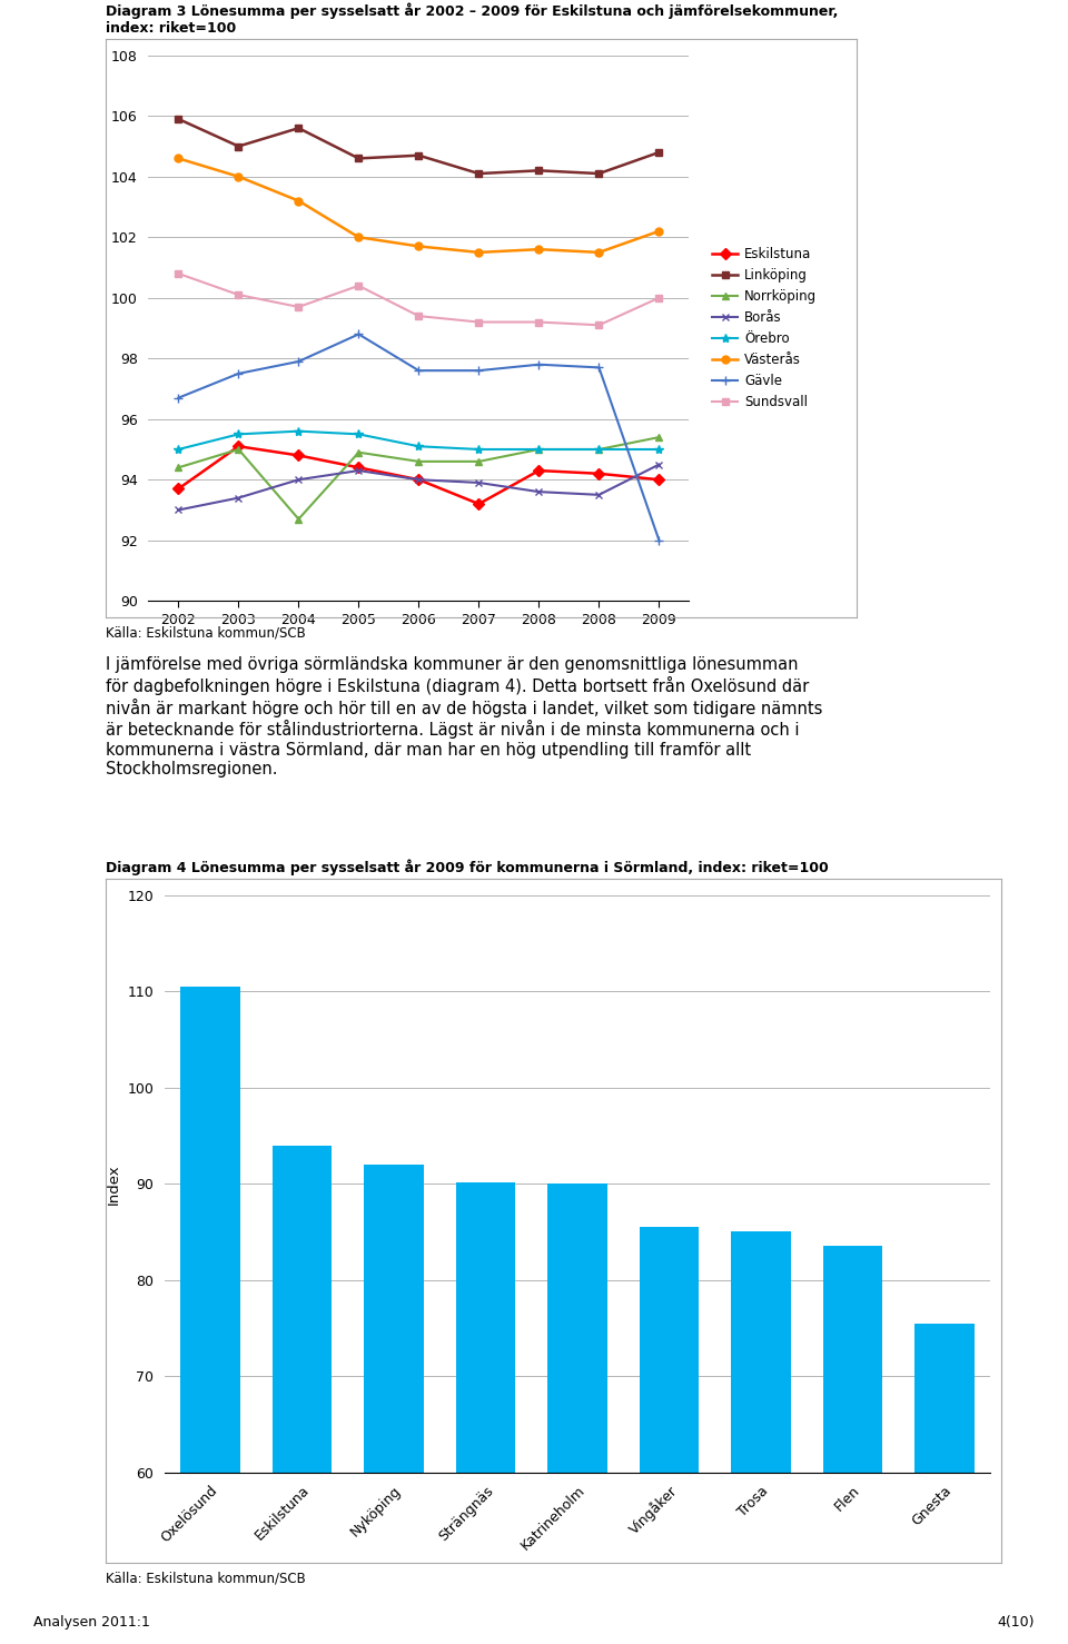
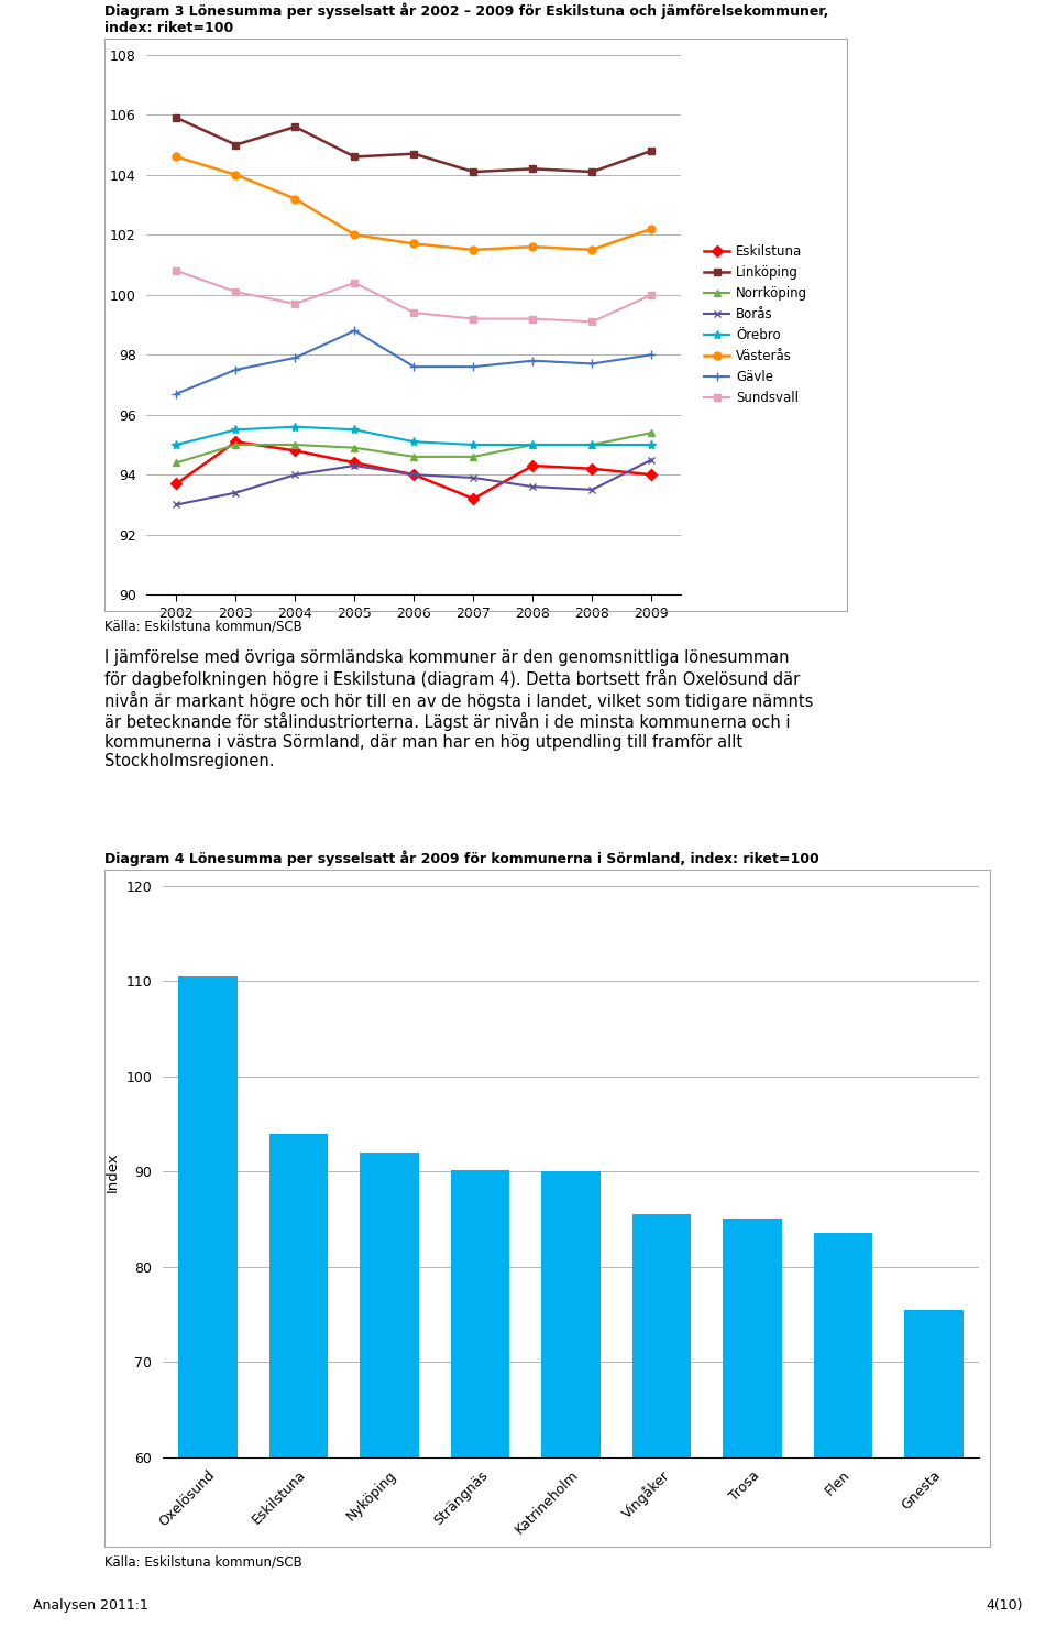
Norrköping/2004: 92.7 -> 95.0
Gävle/2009: 92.0 -> 98.0
